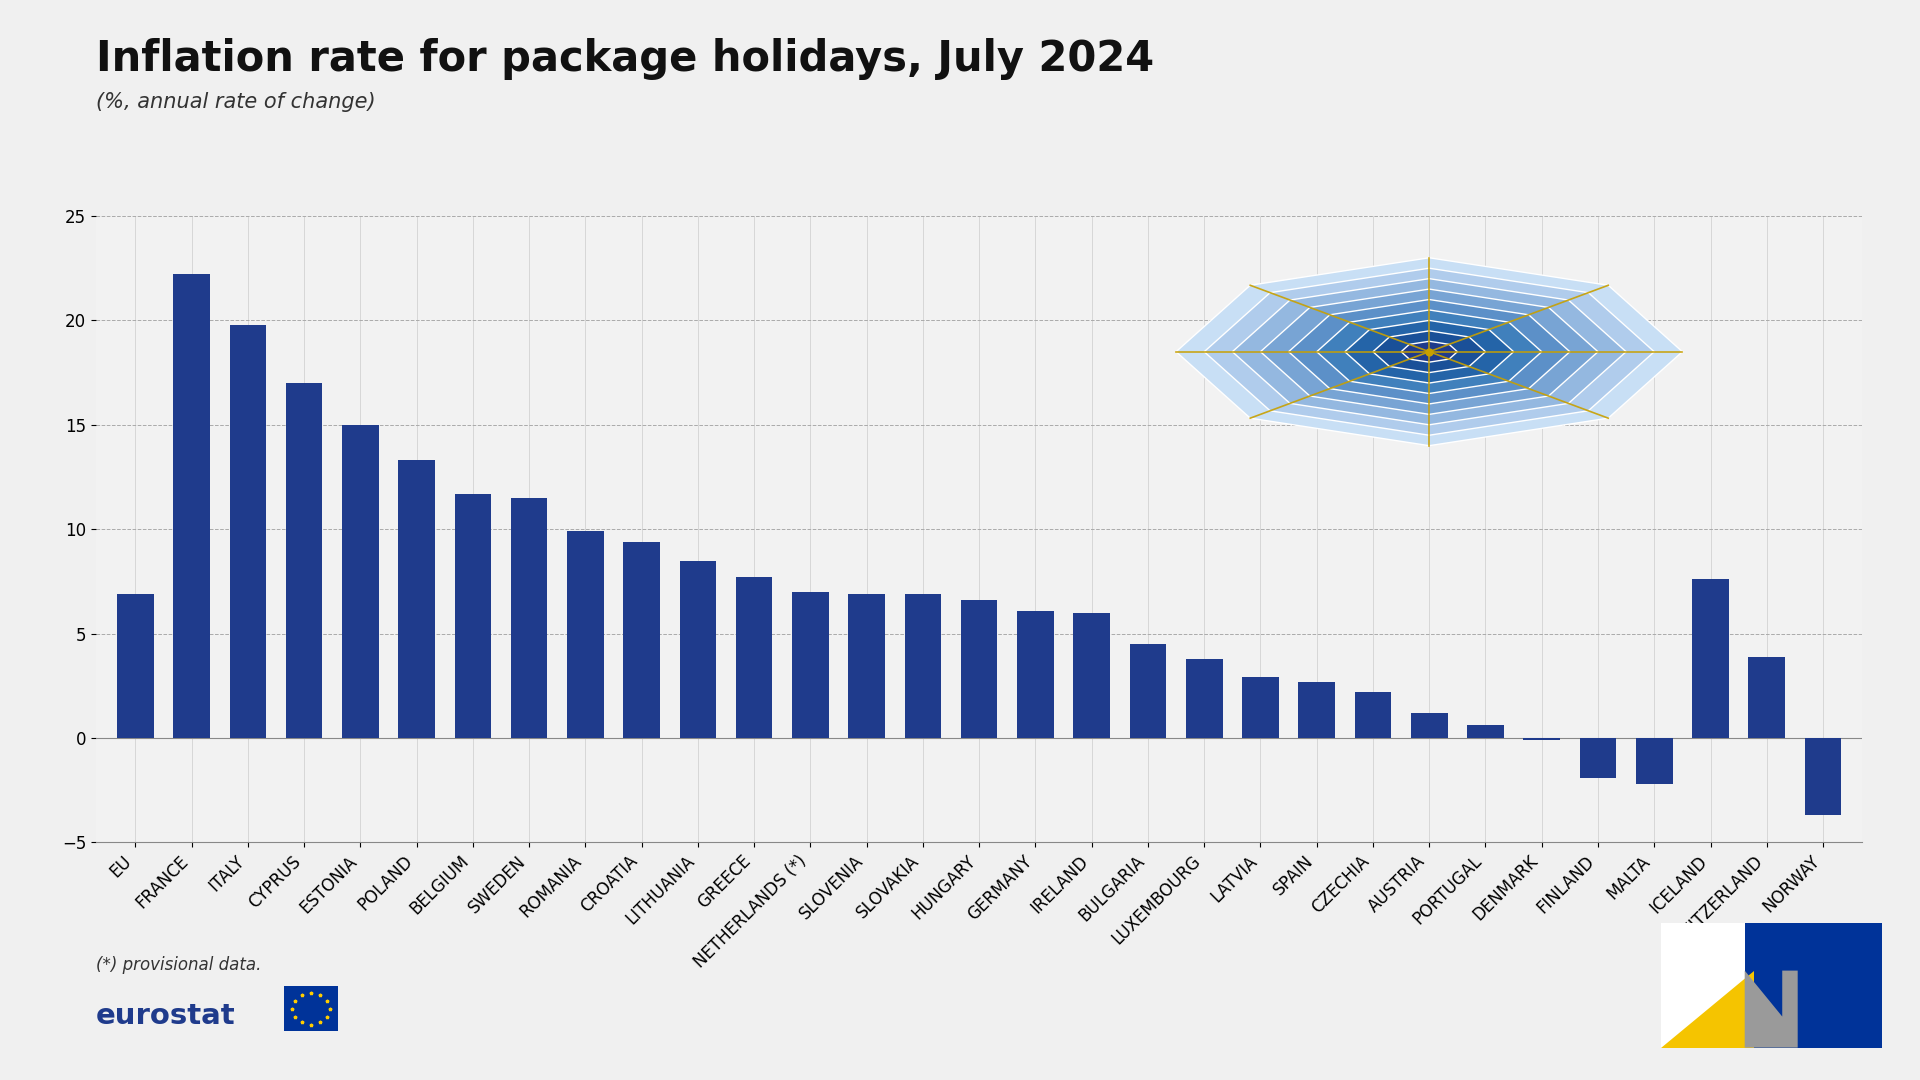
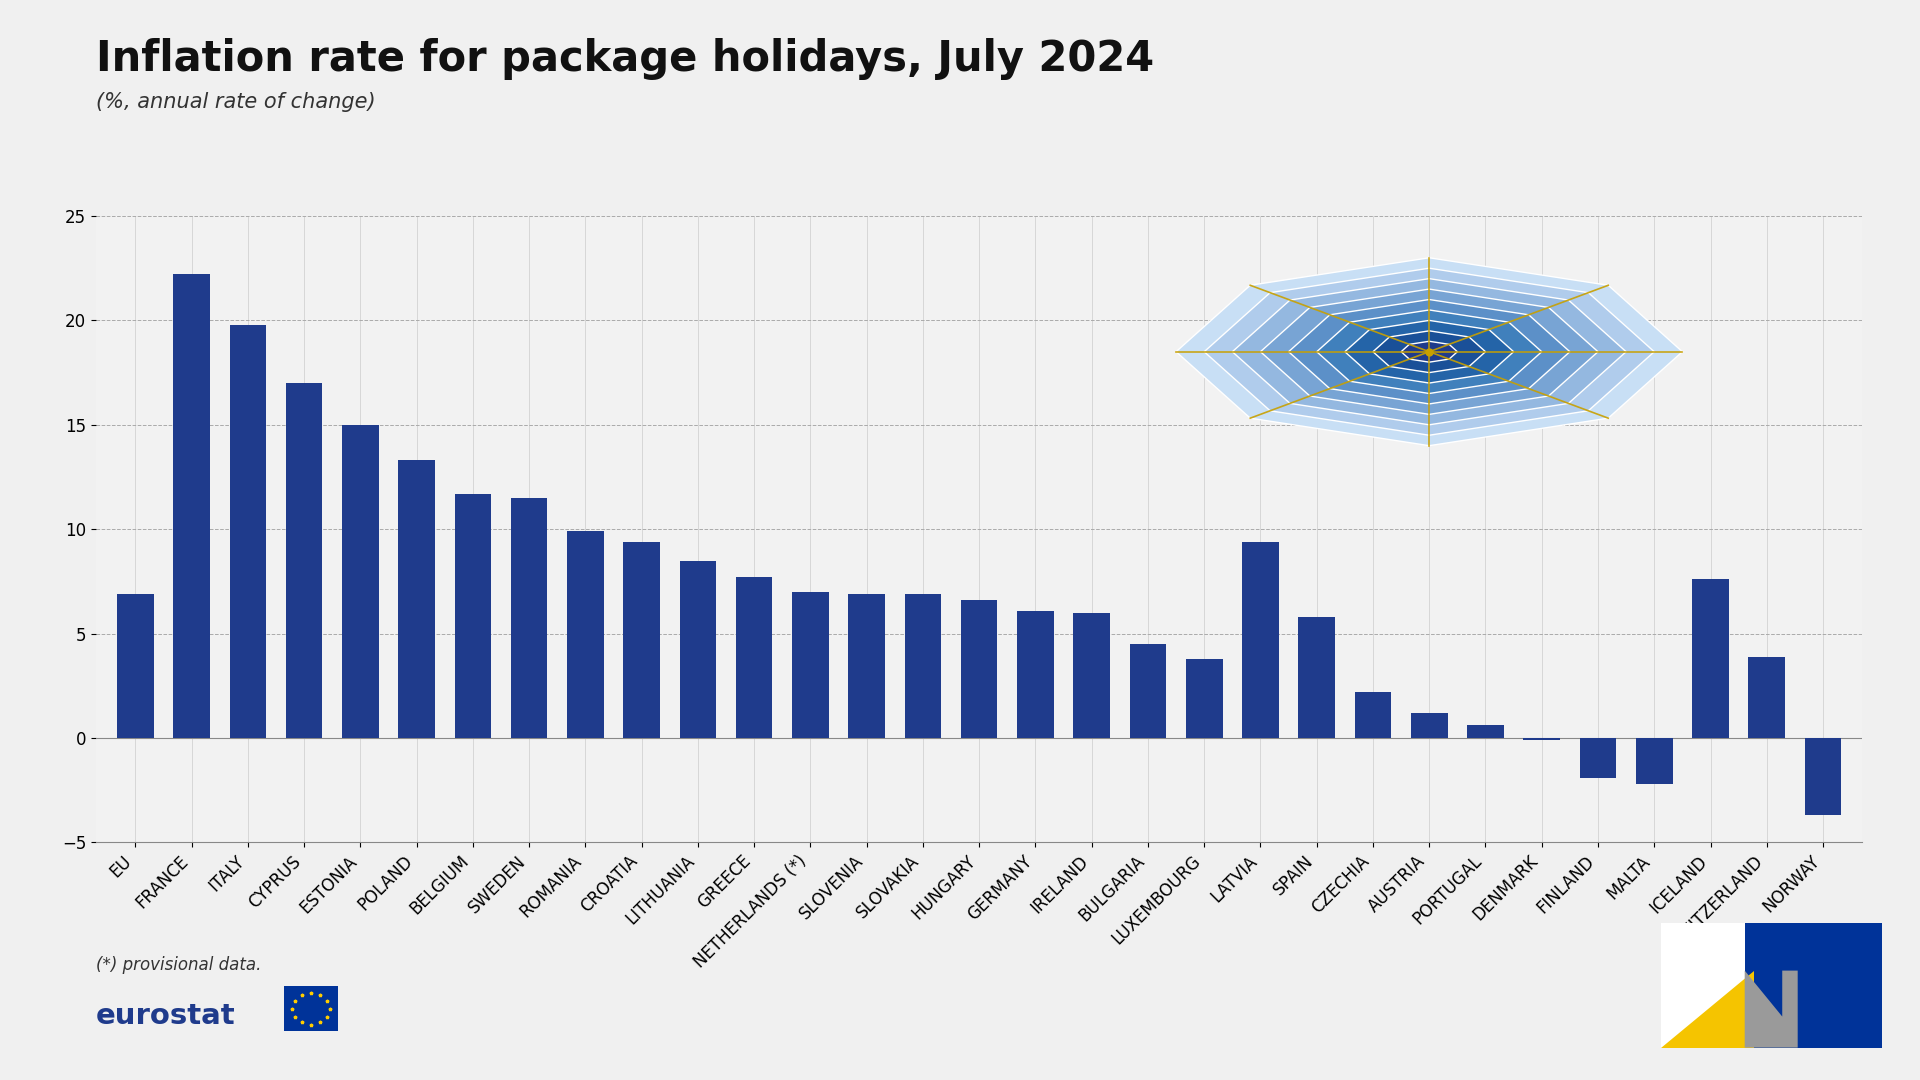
LATVIA: 2.9 -> 9.4
SPAIN: 2.7 -> 5.8
